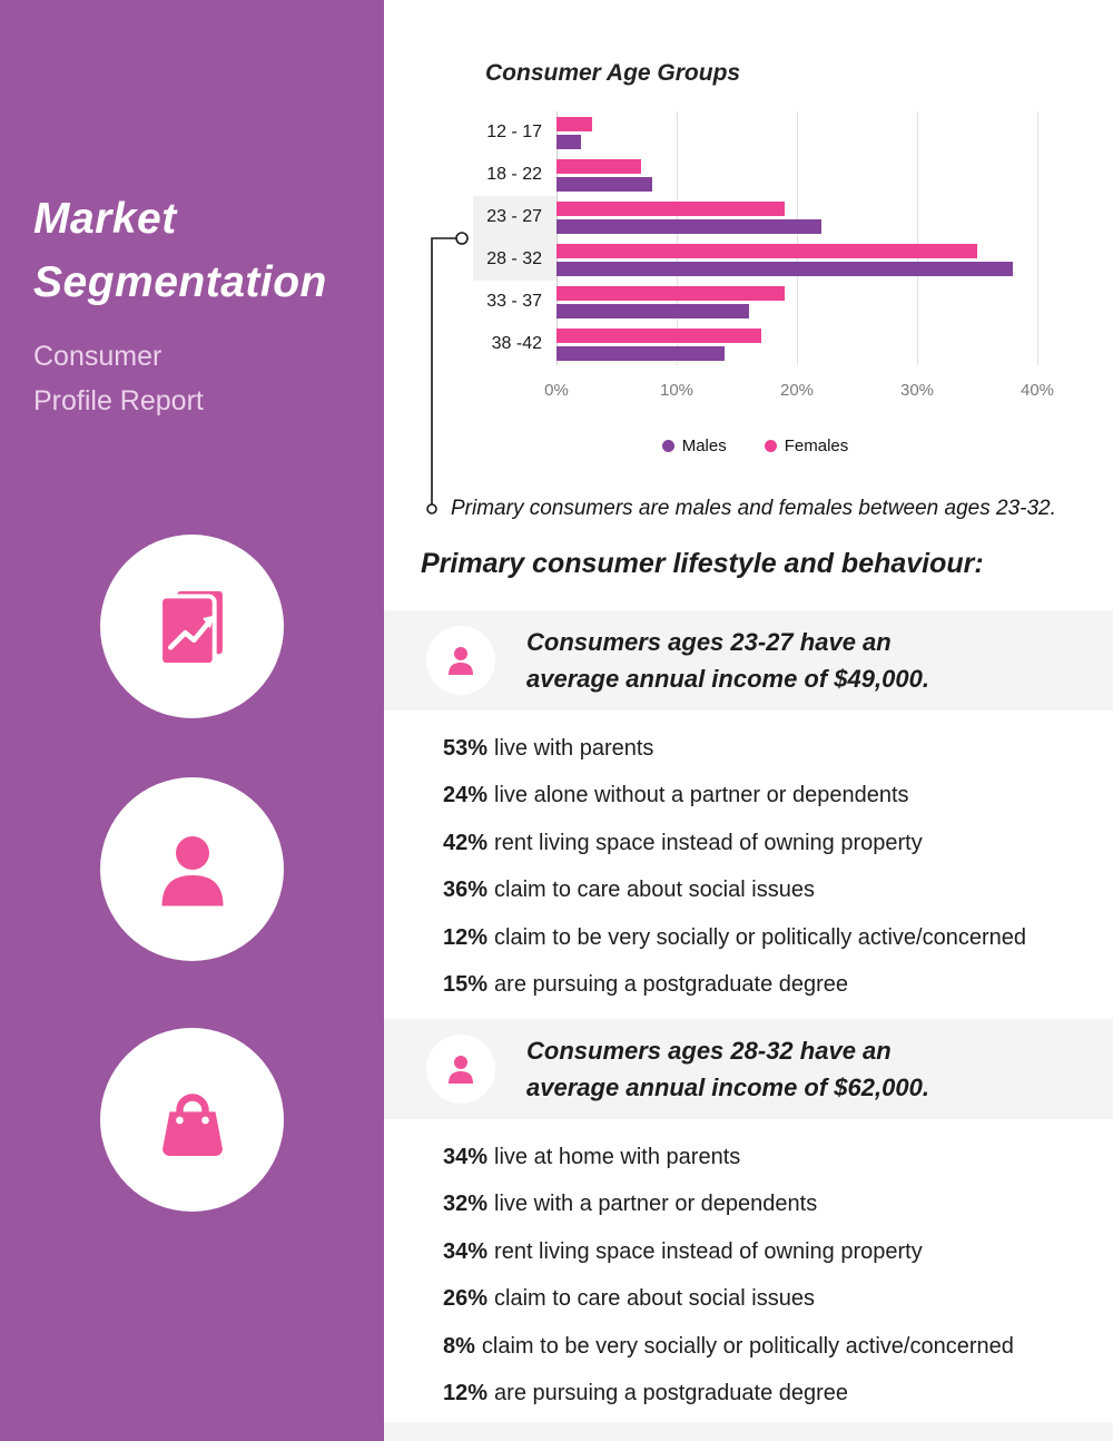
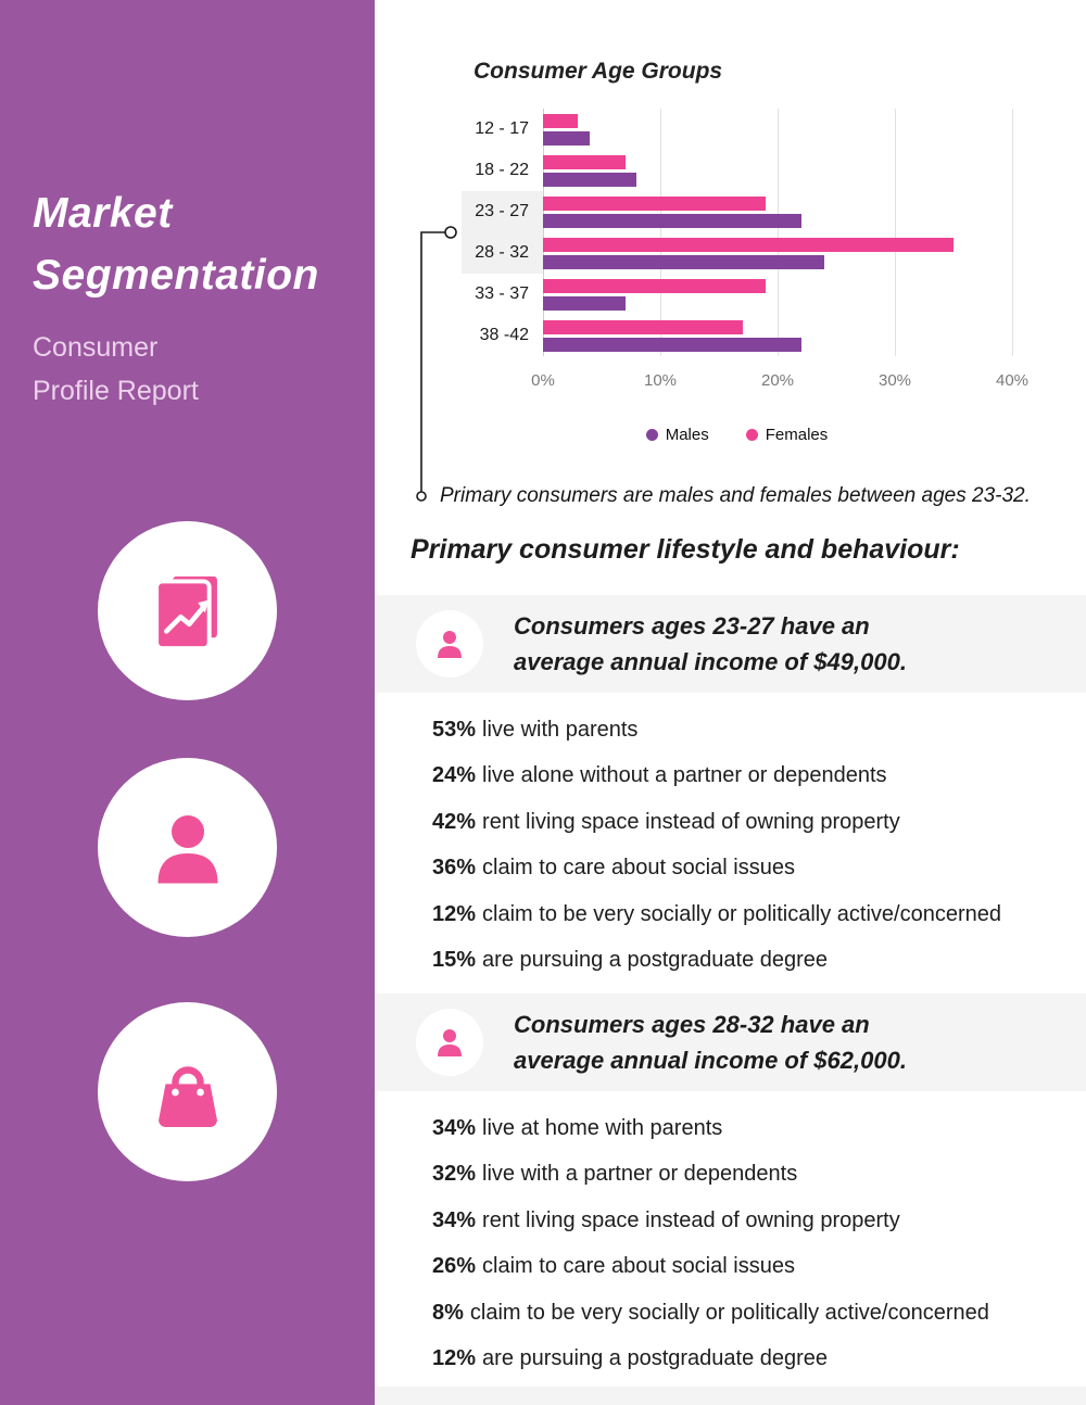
Males/12 - 17: 2% -> 4%
Males/28 - 32: 38% -> 24%
Males/33 - 37: 16% -> 7%
Males/38 -42: 14% -> 22%
